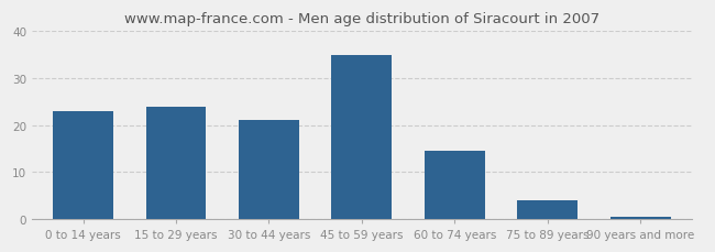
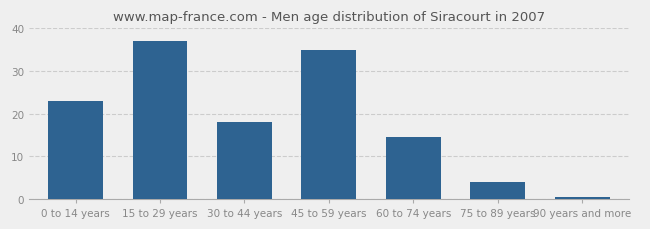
15 to 29 years: 24.0 -> 37.0
30 to 44 years: 21.0 -> 18.0
